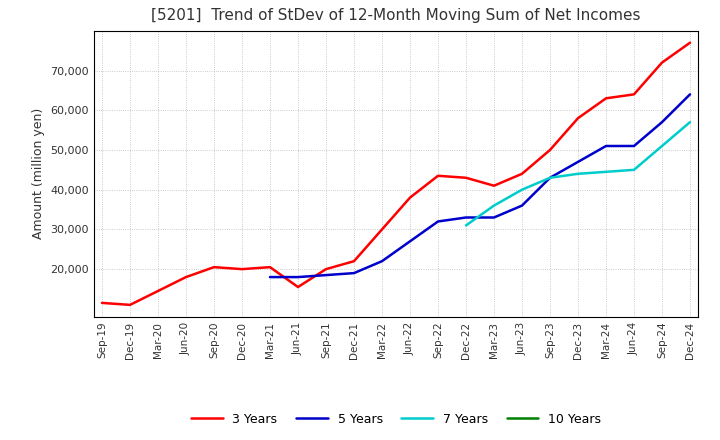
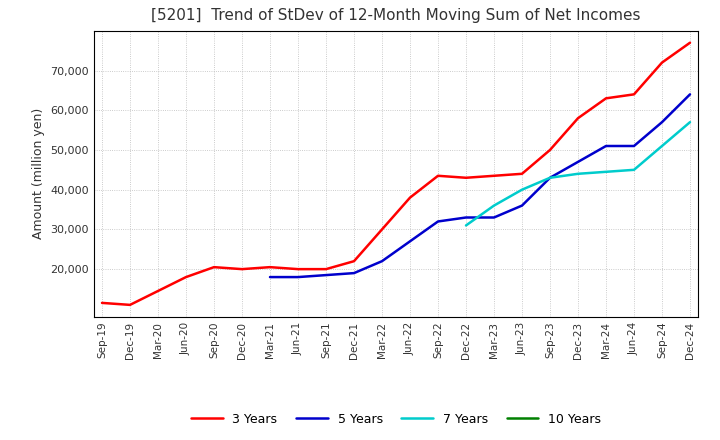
3 Years/Jun-21: 15,500 -> 20,000
3 Years/Mar-23: 41,000 -> 43,500
